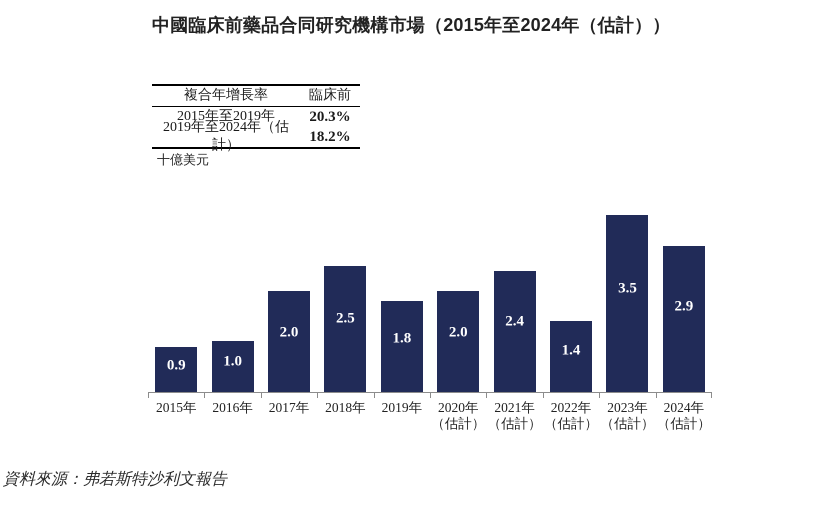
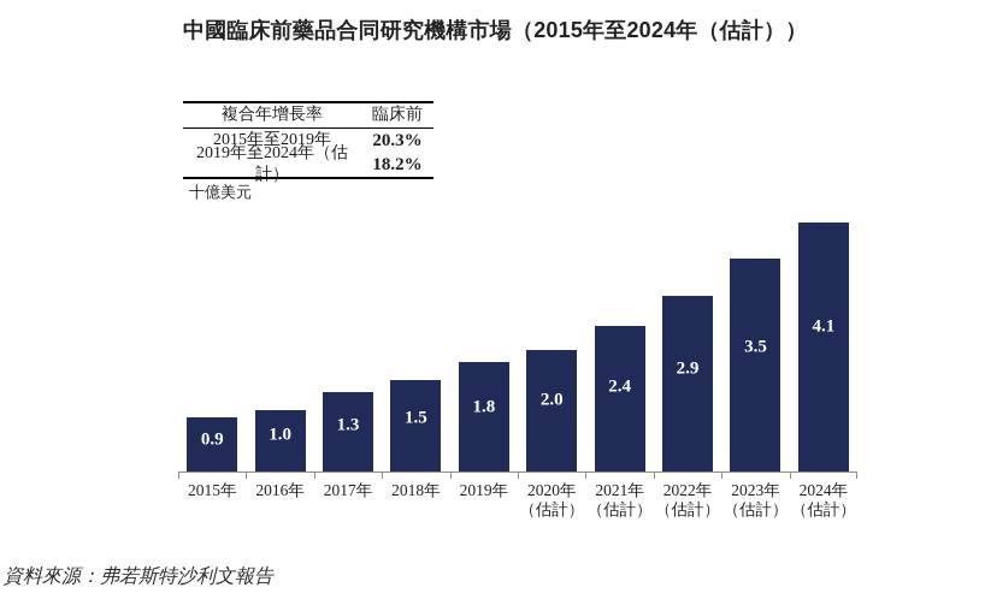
2017年: 2.0 -> 1.3
2018年: 2.5 -> 1.5
2022年 （估計）: 1.4 -> 2.9
2024年 （估計）: 2.9 -> 4.1
